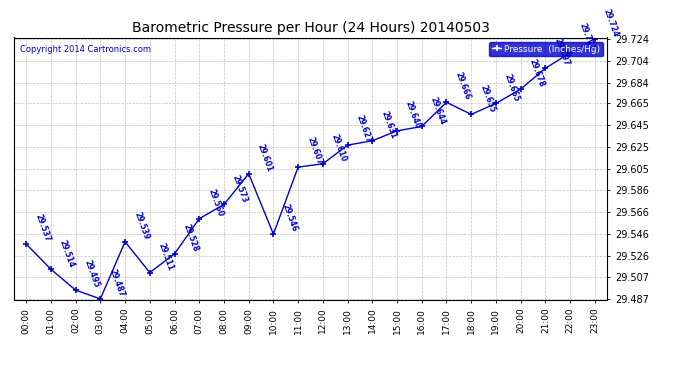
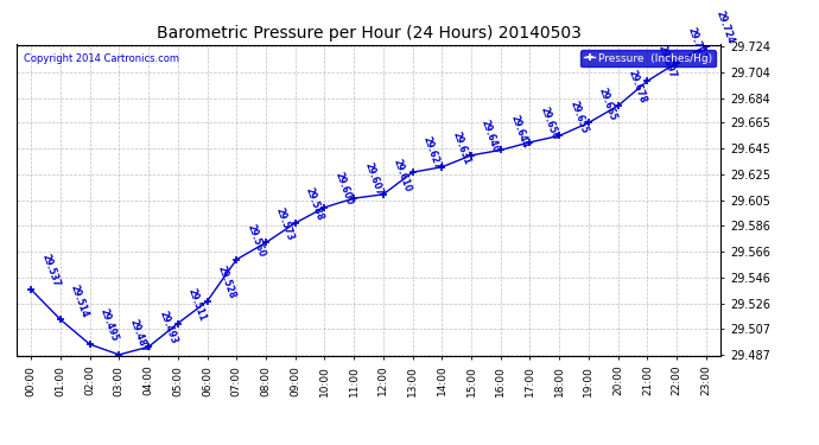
04:00: 29.539 -> 29.493
09:00: 29.601 -> 29.588
10:00: 29.546 -> 29.600
17:00: 29.666 -> 29.650
